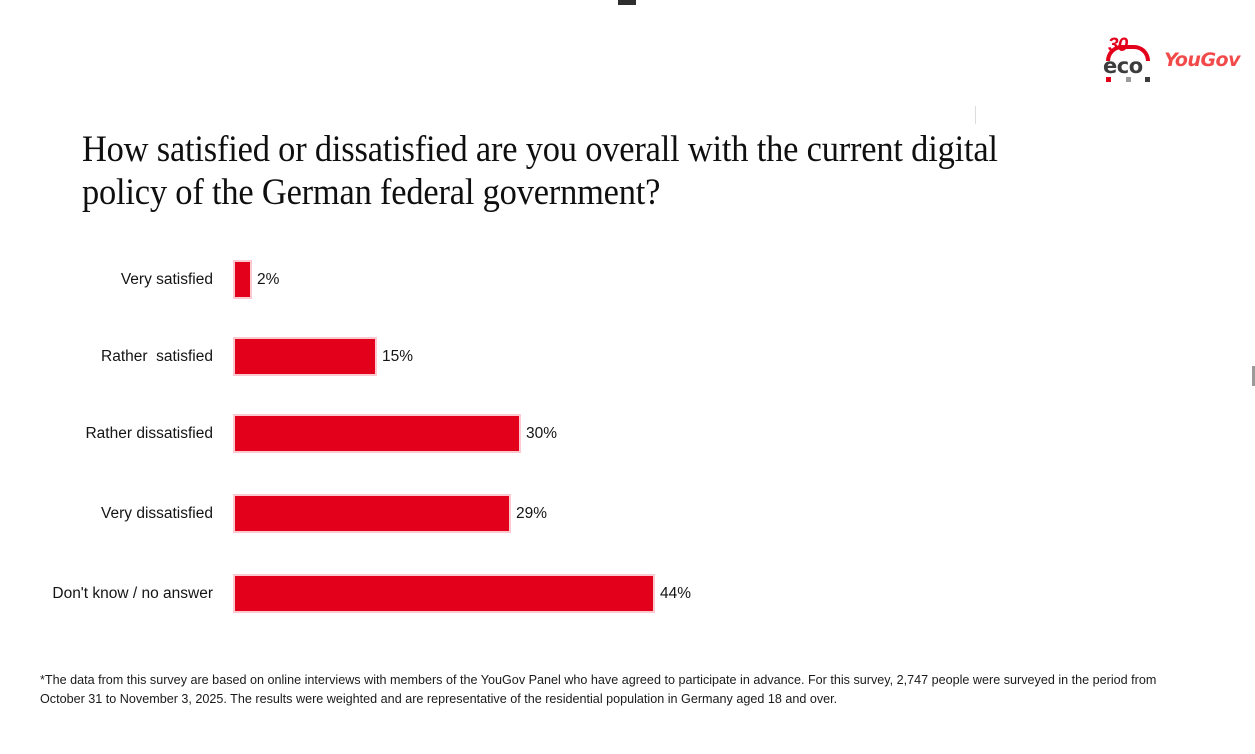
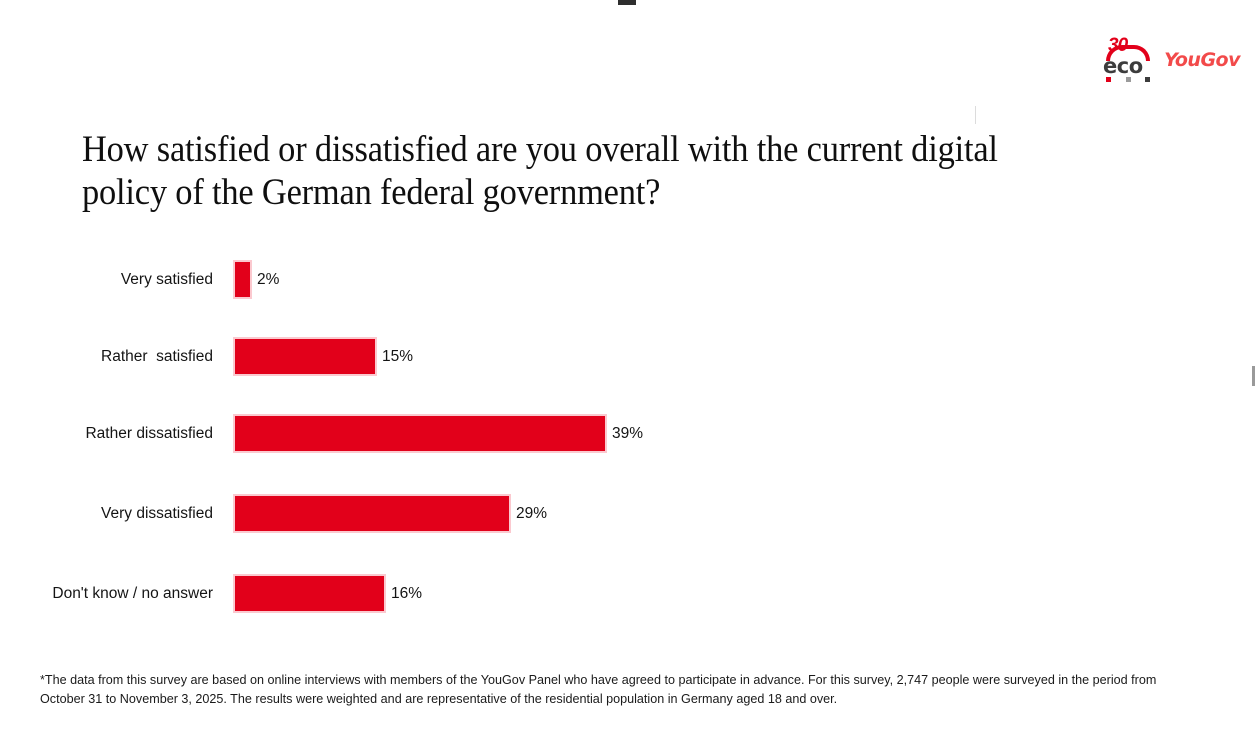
Rather dissatisfied: 30% -> 39%
Don't know / no answer: 44% -> 16%
